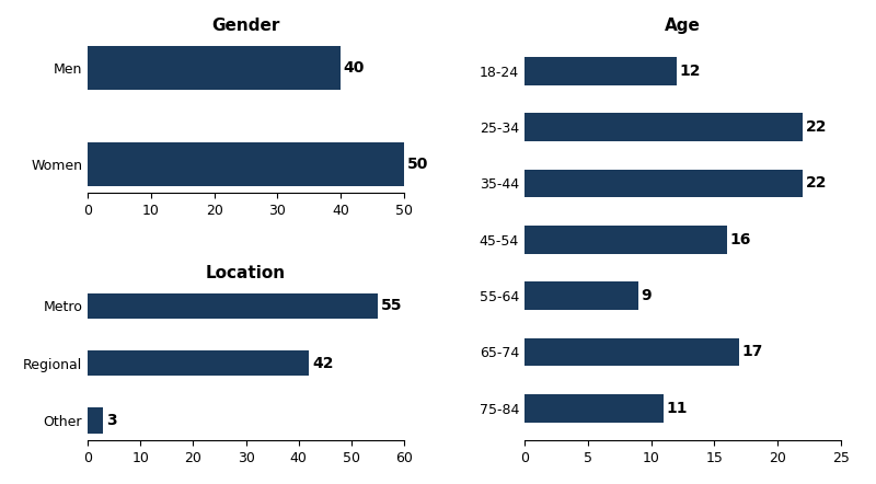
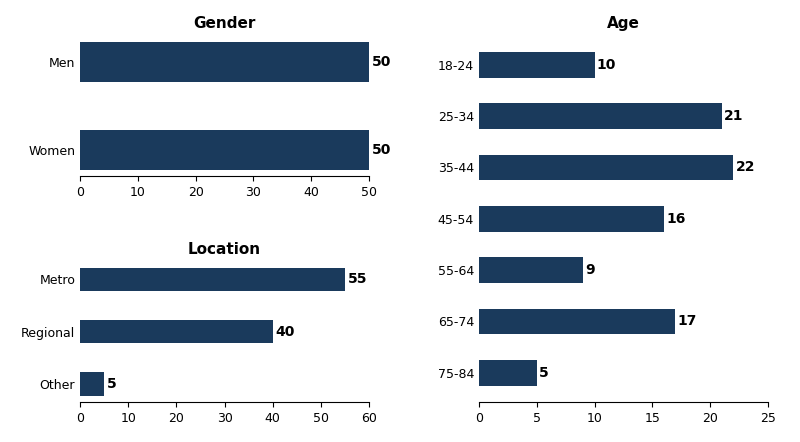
Gender/Men: 40 -> 50
Age/18-24: 12 -> 10
Age/25-34: 22 -> 21
Age/75-84: 11 -> 5
Location/Regional: 42 -> 40
Location/Other: 3 -> 5
